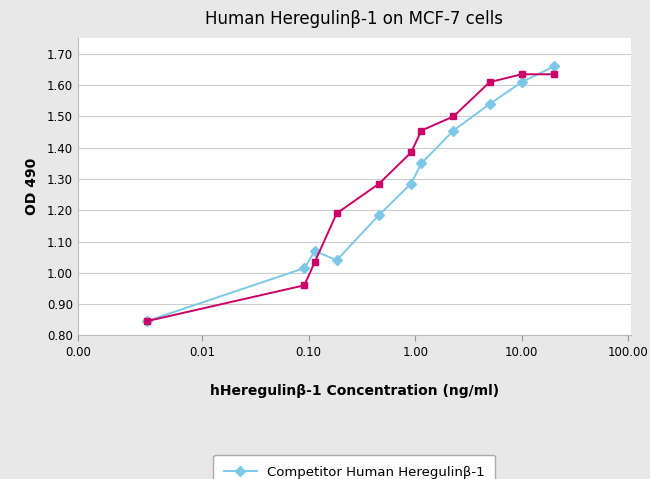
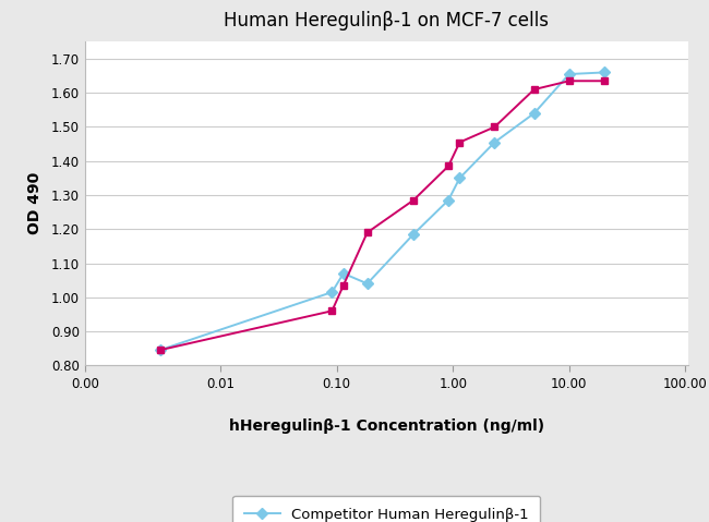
Competitor Human Heregulinβ-1/10.00: 1.610 -> 1.655
